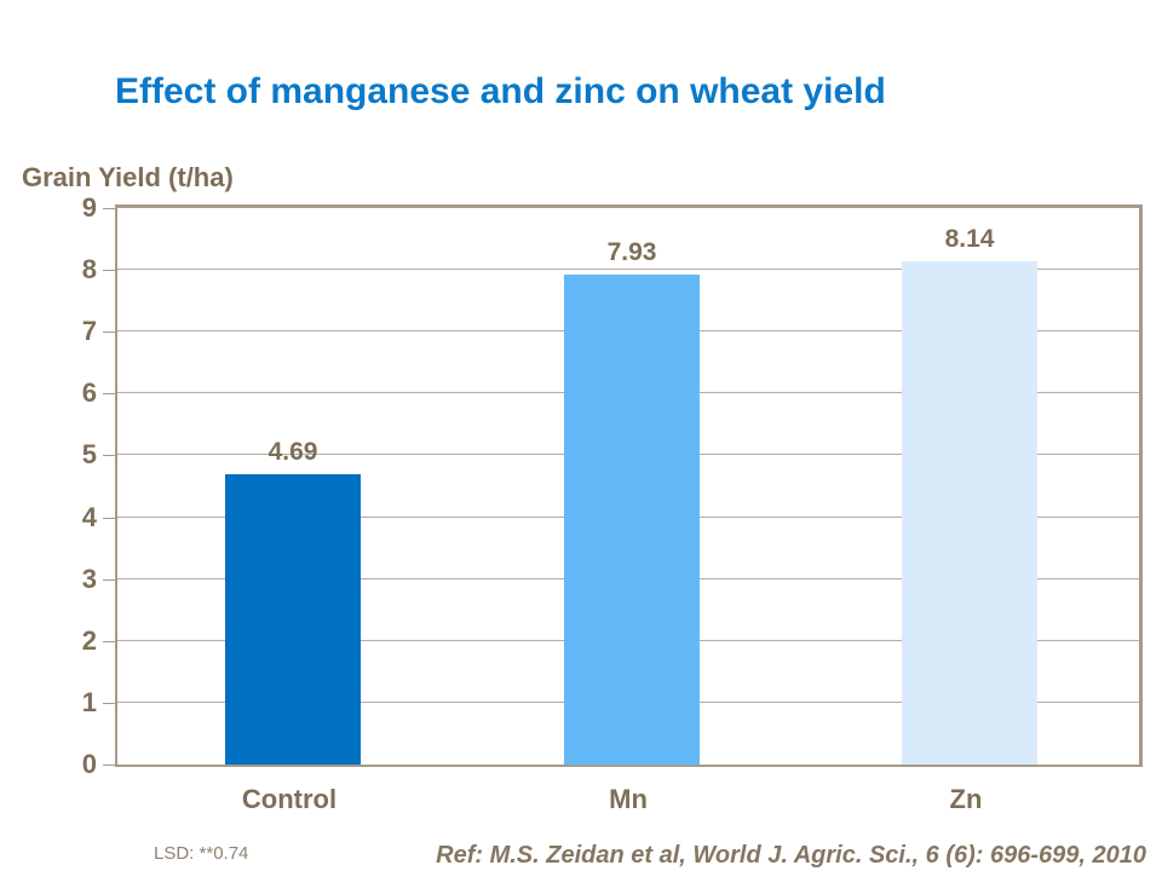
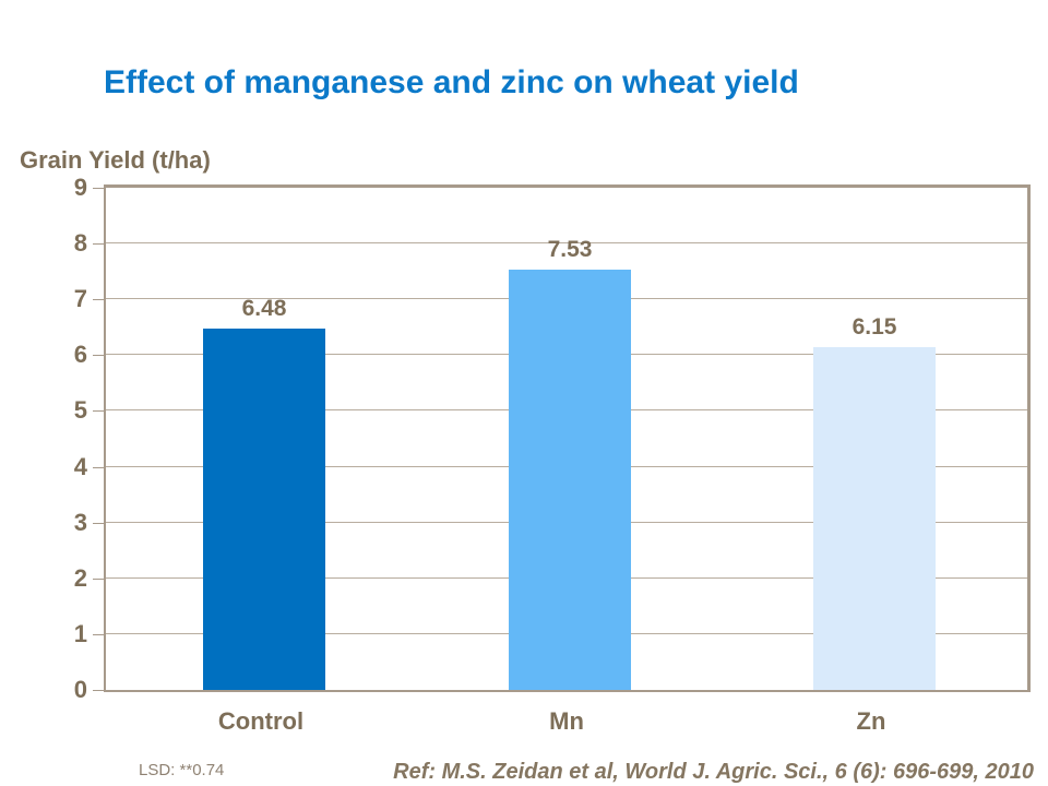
Control: 4.69 -> 6.48
Mn: 7.93 -> 7.53
Zn: 8.14 -> 6.15
